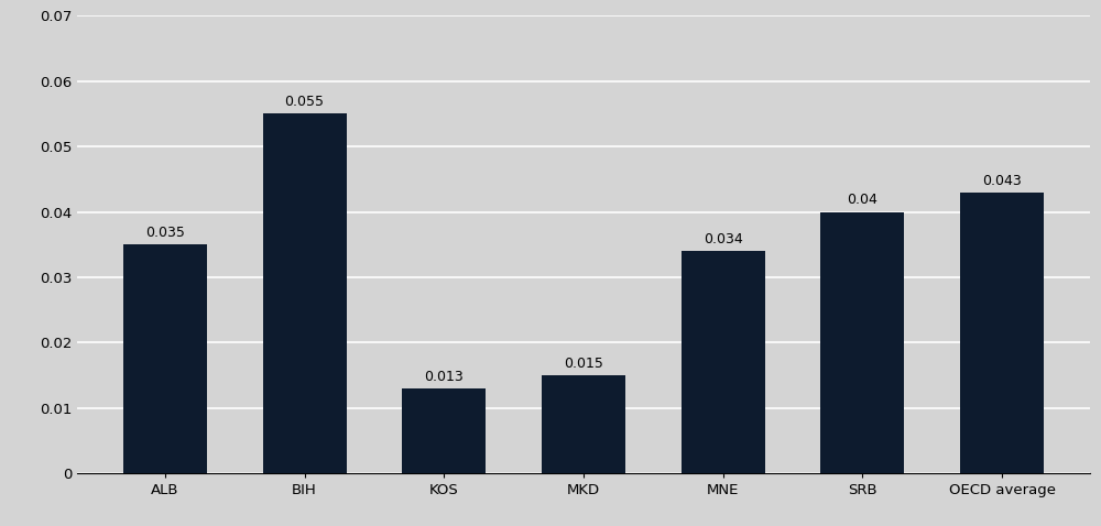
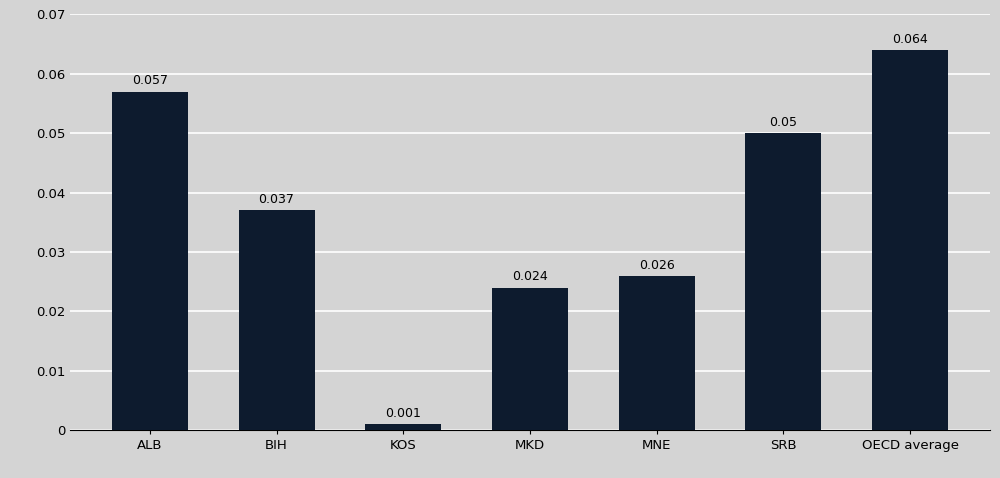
ALB: 0.035 -> 0.057
BIH: 0.055 -> 0.037
KOS: 0.013 -> 0.001
MKD: 0.015 -> 0.024
MNE: 0.034 -> 0.026
SRB: 0.04 -> 0.05
OECD average: 0.043 -> 0.064
